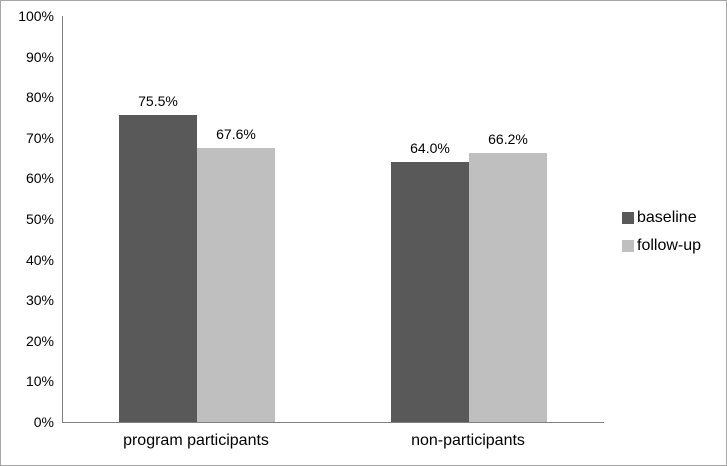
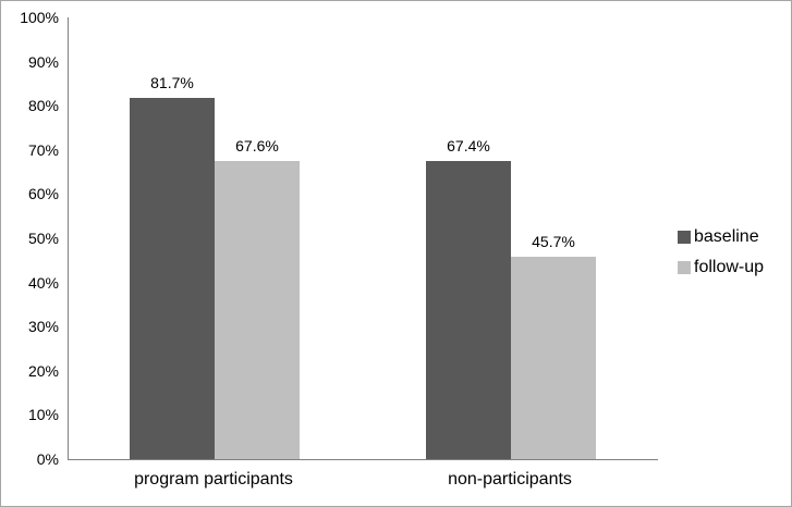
baseline/program participants: 75.5% -> 81.7%
baseline/non-participants: 64.0% -> 67.4%
follow-up/non-participants: 66.2% -> 45.7%
